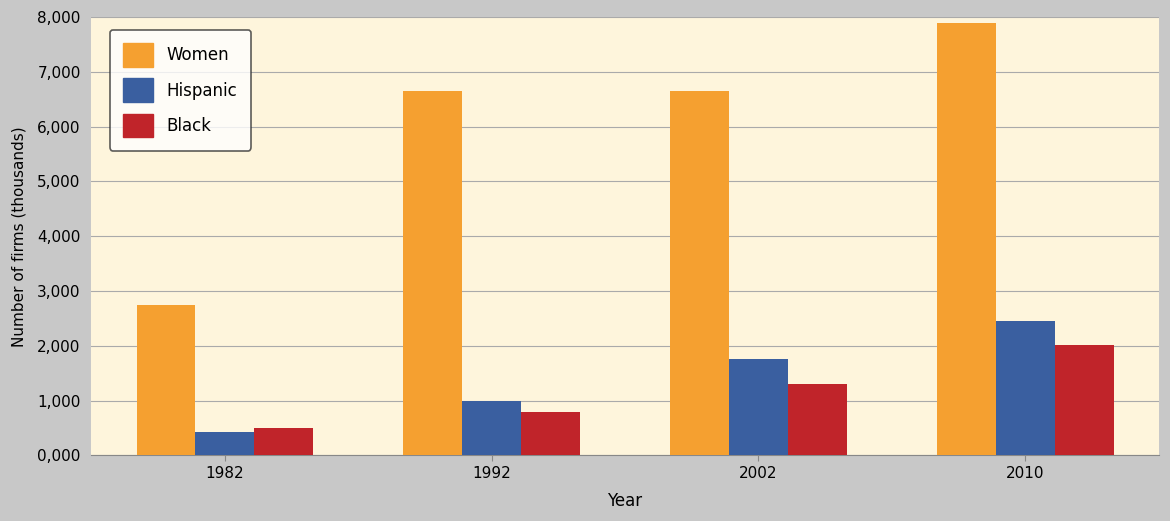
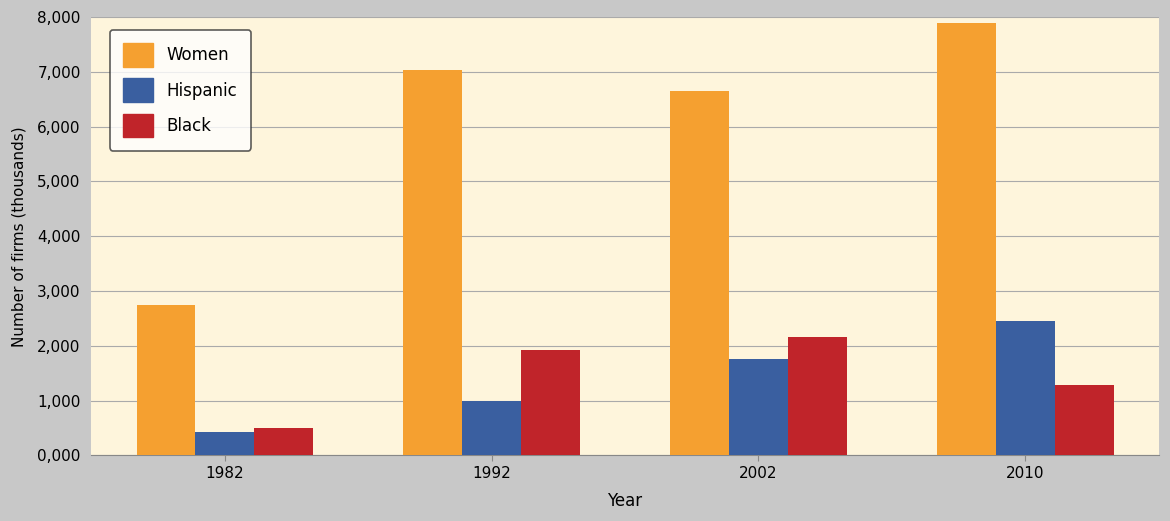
Women/1992: 6,650 -> 7,040
Black/1992: 790 -> 1,920
Black/2002: 1,300 -> 2,160
Black/2010: 2,020 -> 1,280
